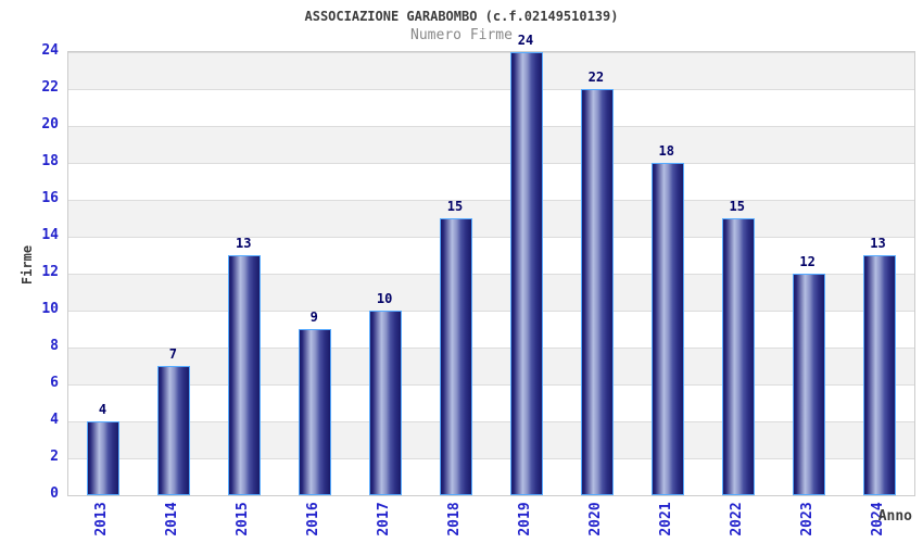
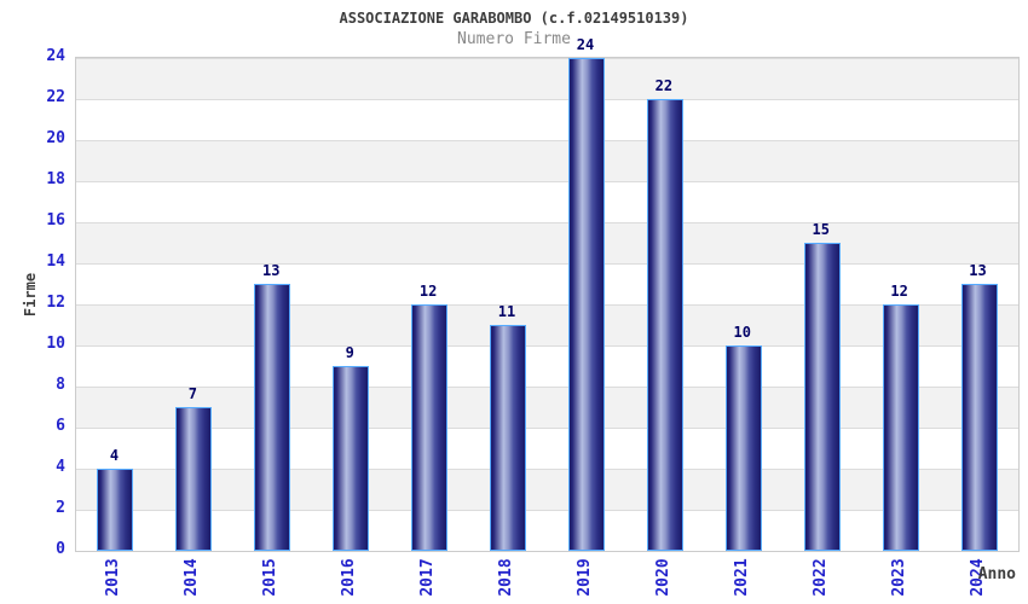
2017: 10 -> 12
2018: 15 -> 11
2021: 18 -> 10
